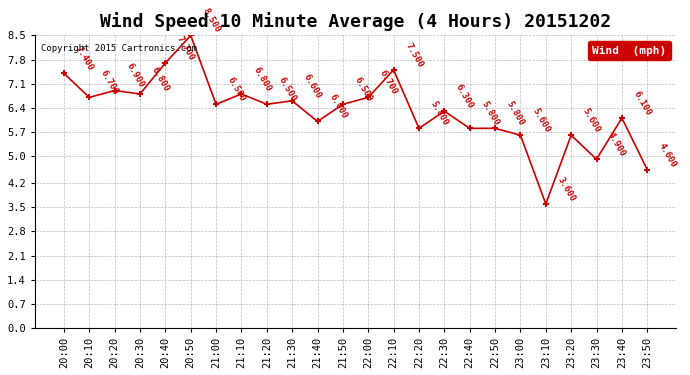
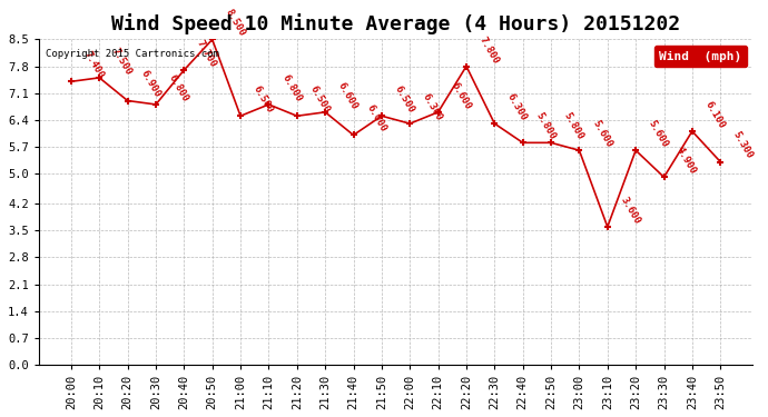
20:10: 6.7 -> 7.5
22:00: 6.700 -> 6.300
22:10: 7.500 -> 6.600
22:20: 5.800 -> 7.800
23:50: 4.600 -> 5.300
